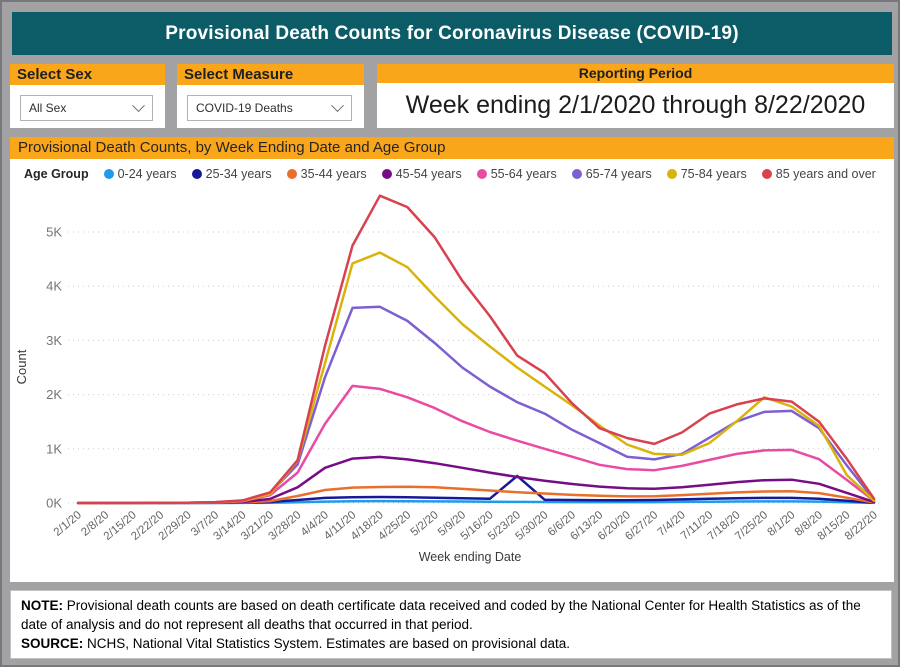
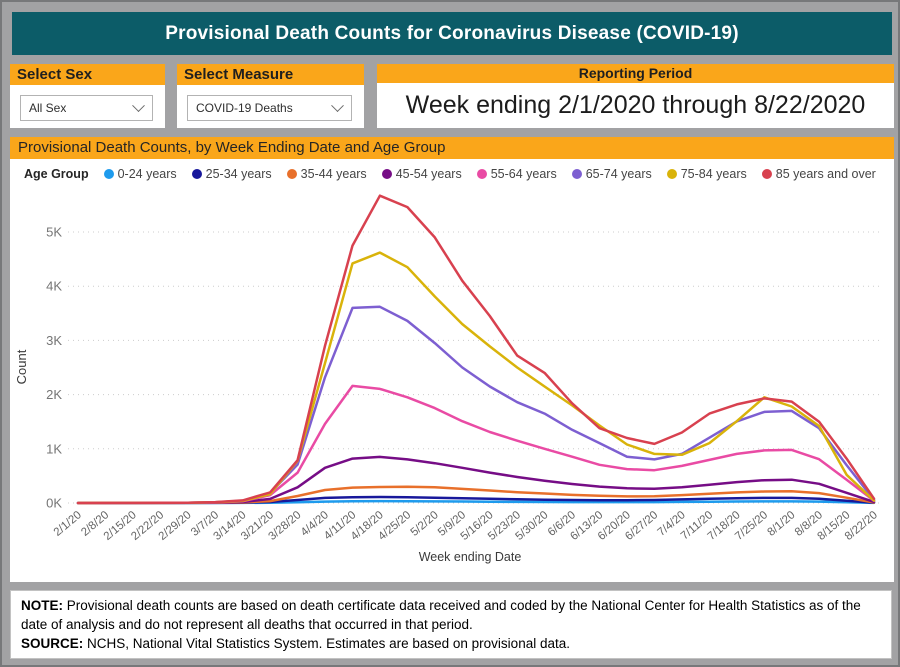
25-34 years/5/23/20: 0.5K -> 0.1K
